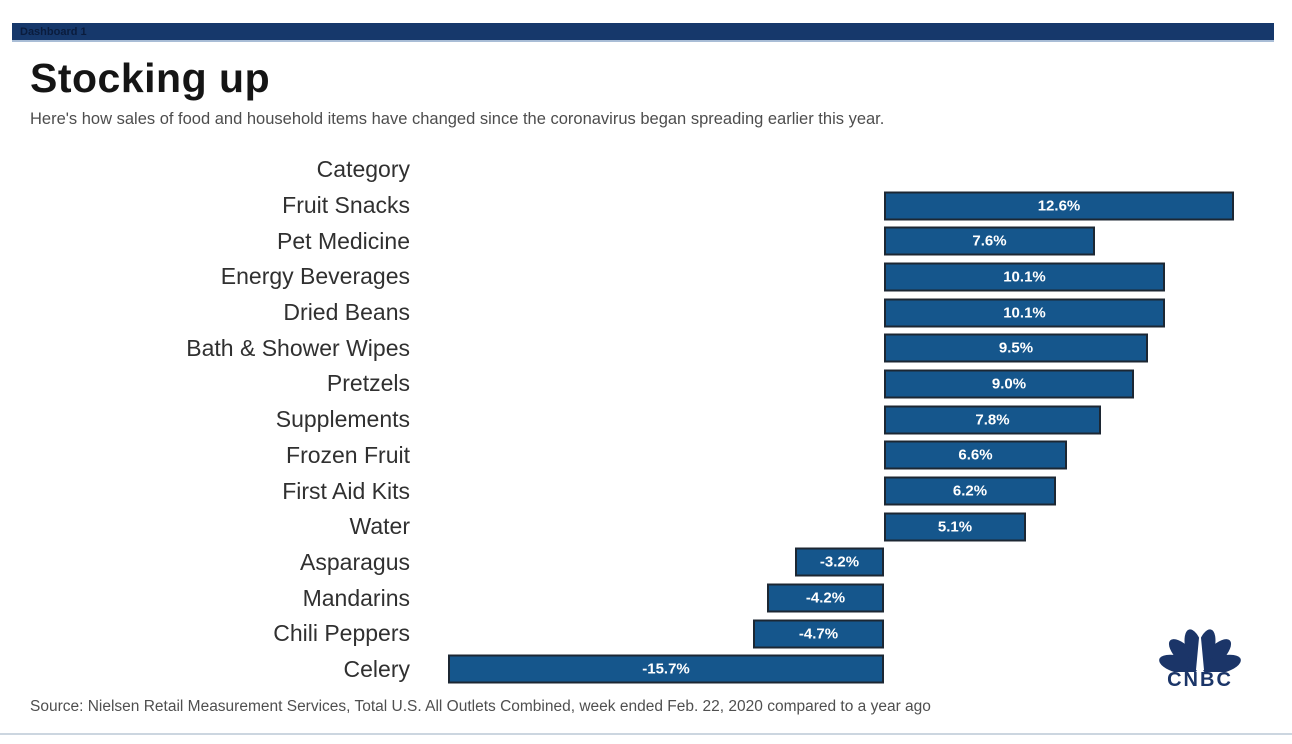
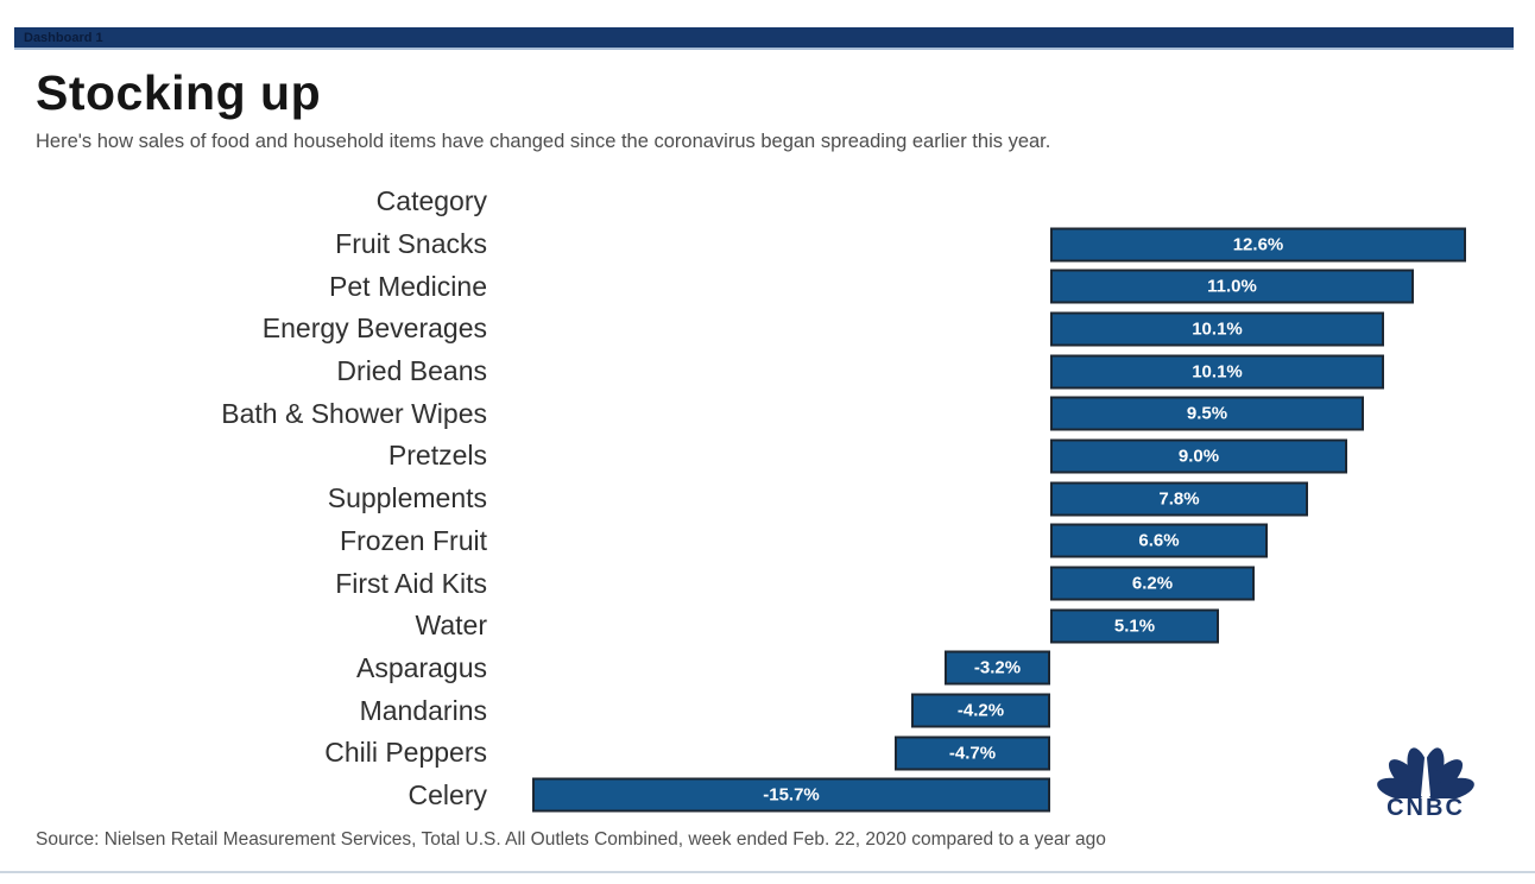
Pet Medicine: 7.6% -> 11.0%
